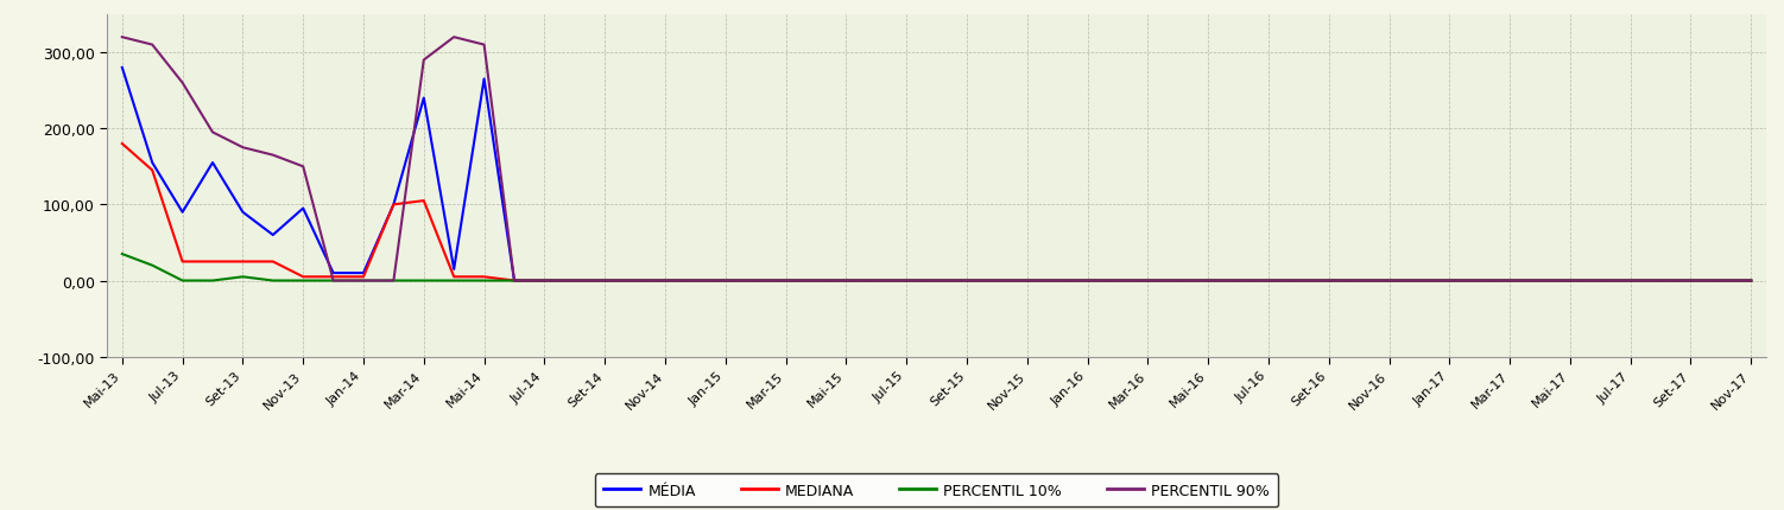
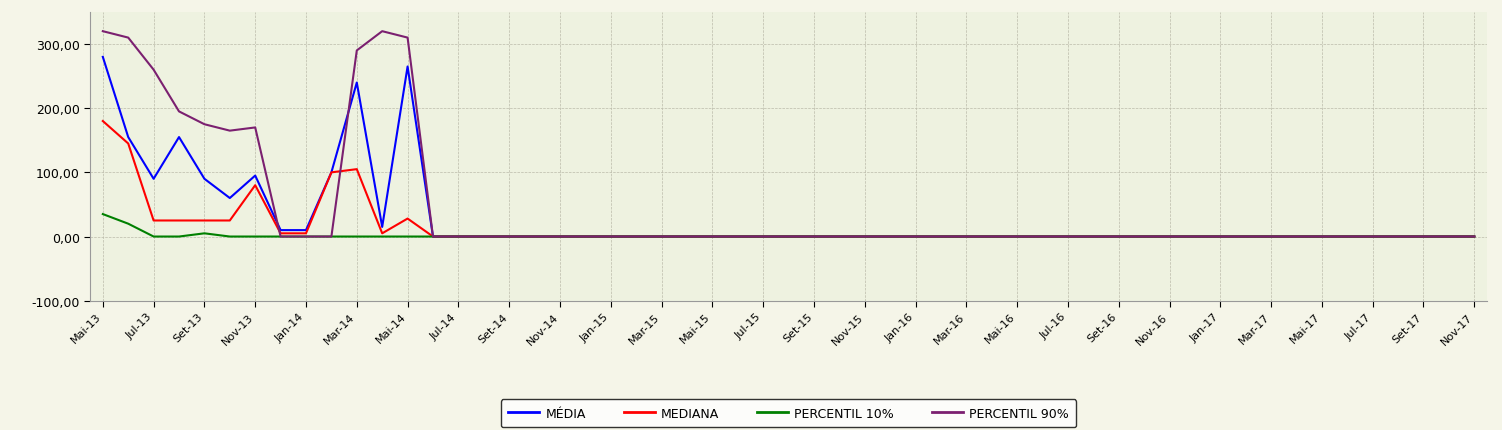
MEDIANA/Nov-13: 5 -> 80
PERCENTIL 90%/Nov-13: 150 -> 170
MEDIANA/Mai-14: 5 -> 28
